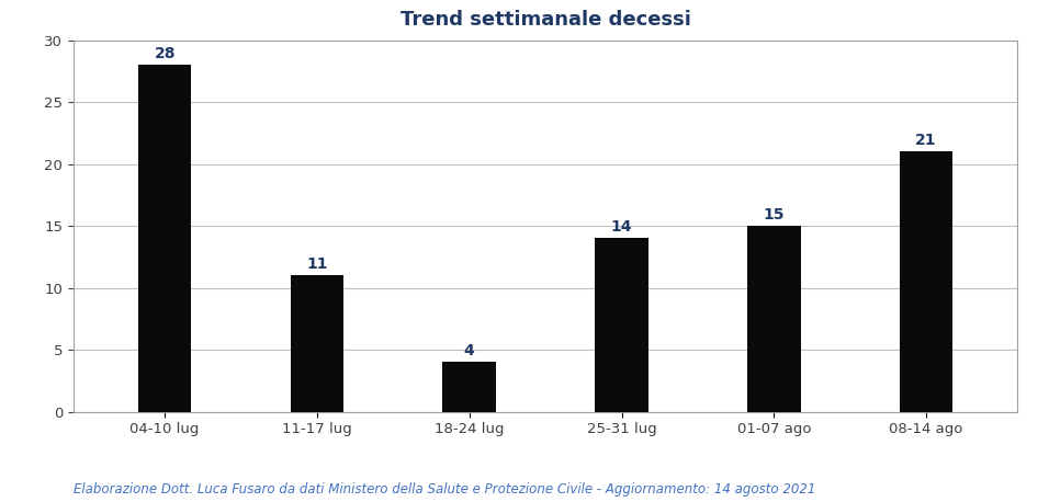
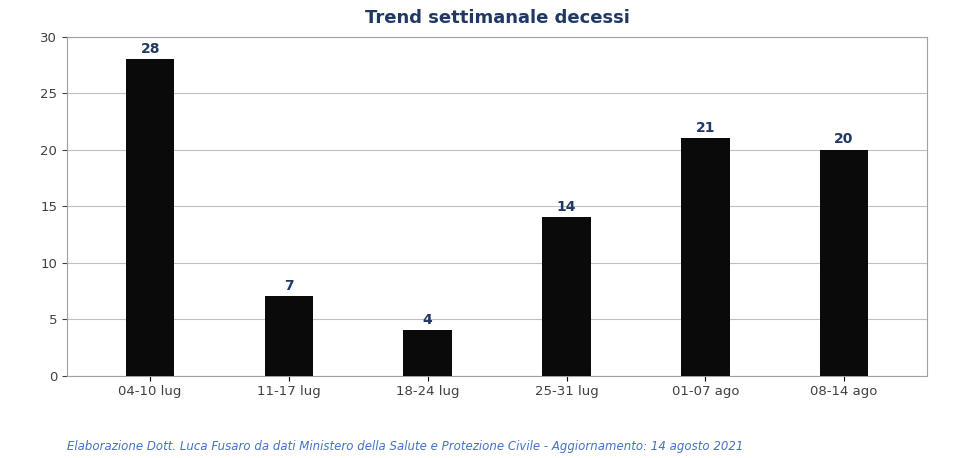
11-17 lug: 11 -> 7
01-07 ago: 15 -> 21
08-14 ago: 21 -> 20
